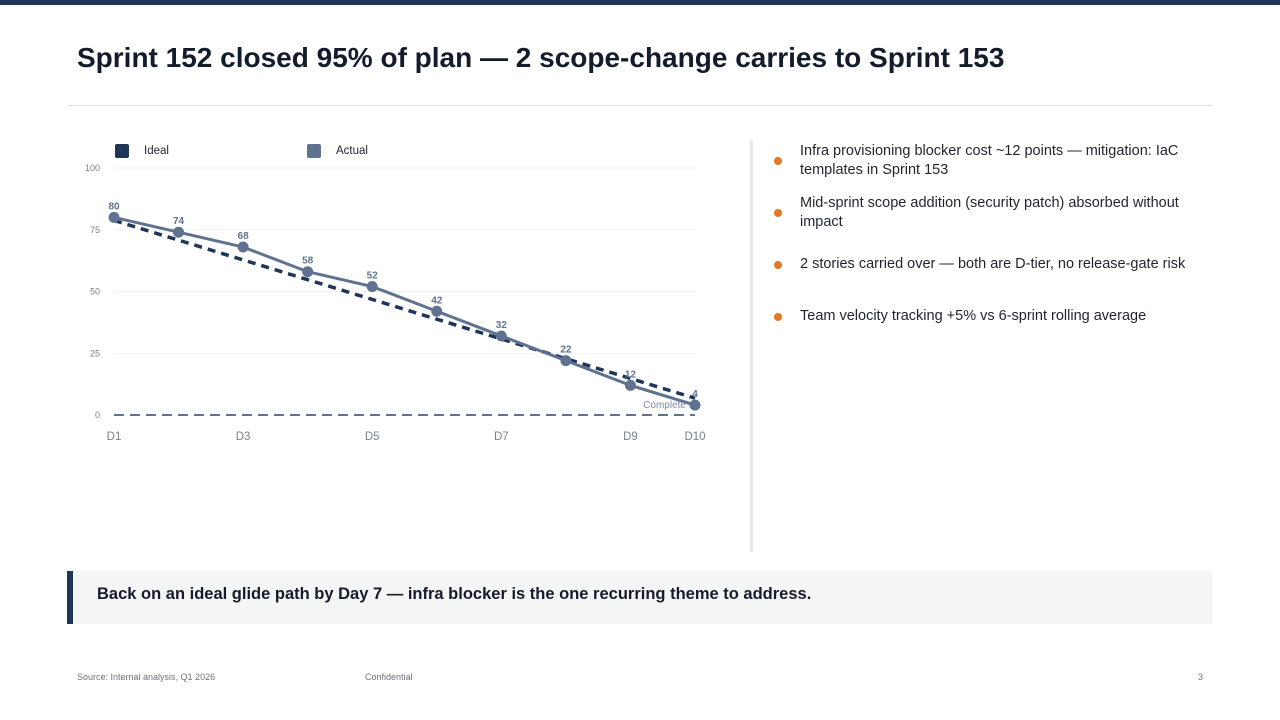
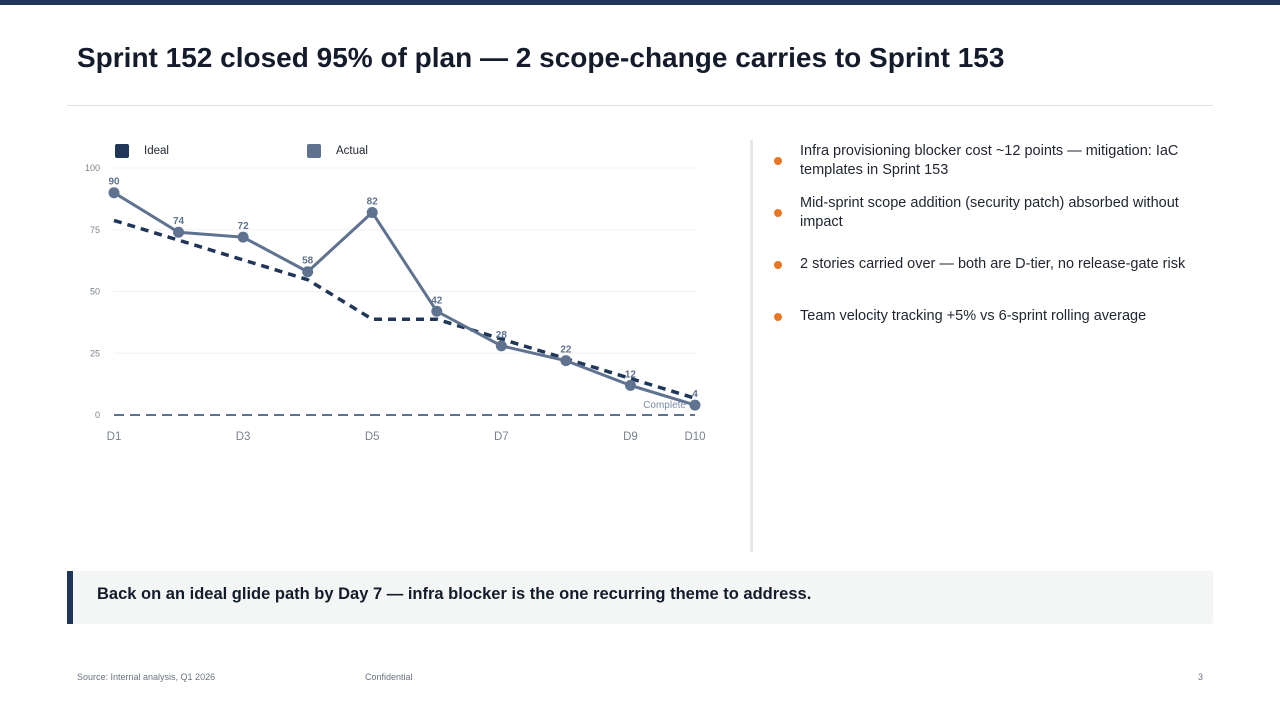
Actual/D1: 80 -> 90
Actual/D3: 68 -> 72
Ideal/D5: 48 -> 40
Actual/D5: 52 -> 82
Actual/D7: 32 -> 28
